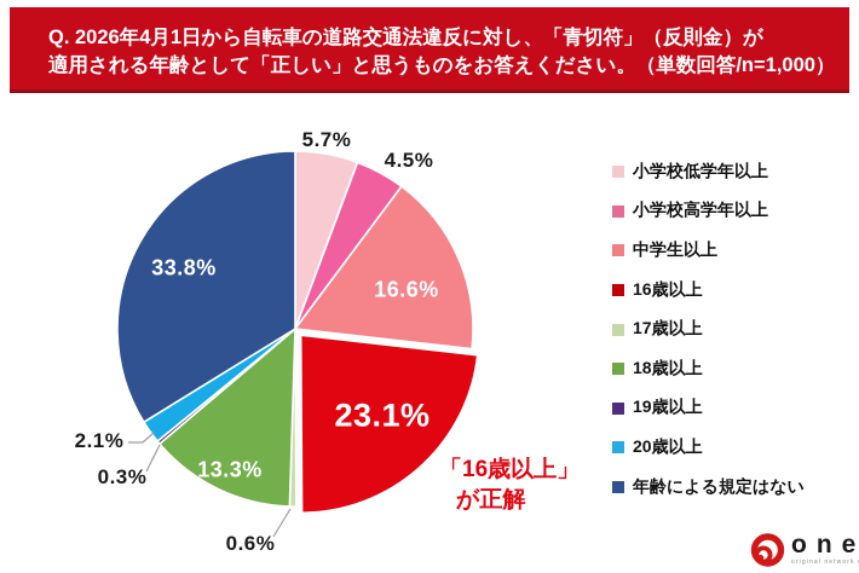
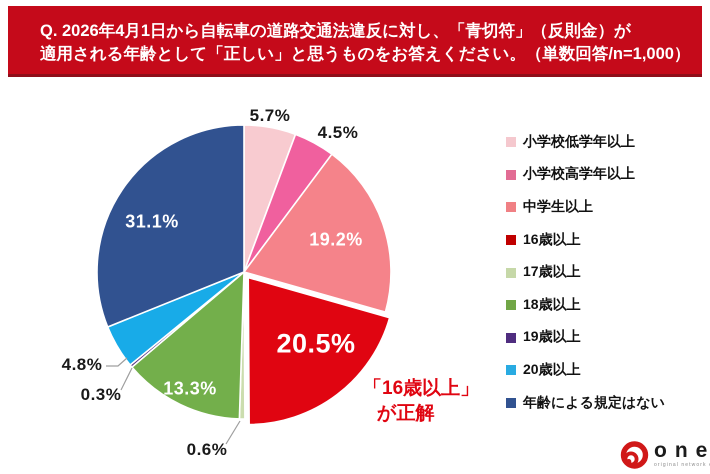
中学生以上: 16.6% -> 19.2%
16歳以上: 23.1% -> 20.5%
20歳以上: 2.1% -> 4.8%
年齢による規定はない: 33.8% -> 31.1%
